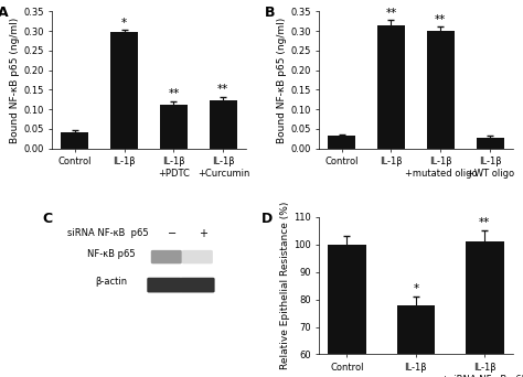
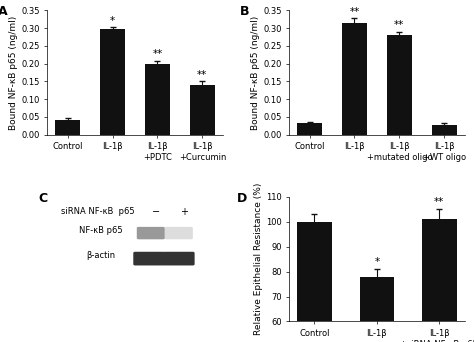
IL-1β +PDTC: 0.112 -> 0.200
IL-1β +Curcumin: 0.122 -> 0.140
IL-1β +mutated oligo: 0.300 -> 0.280
